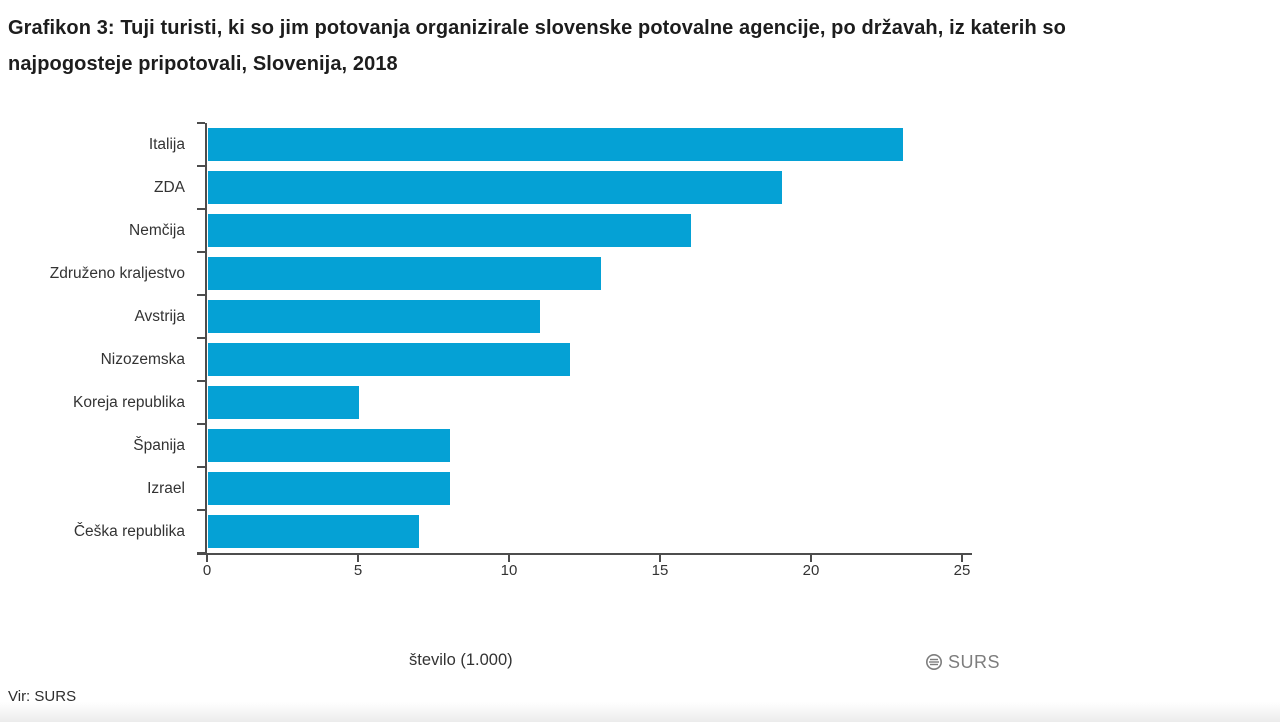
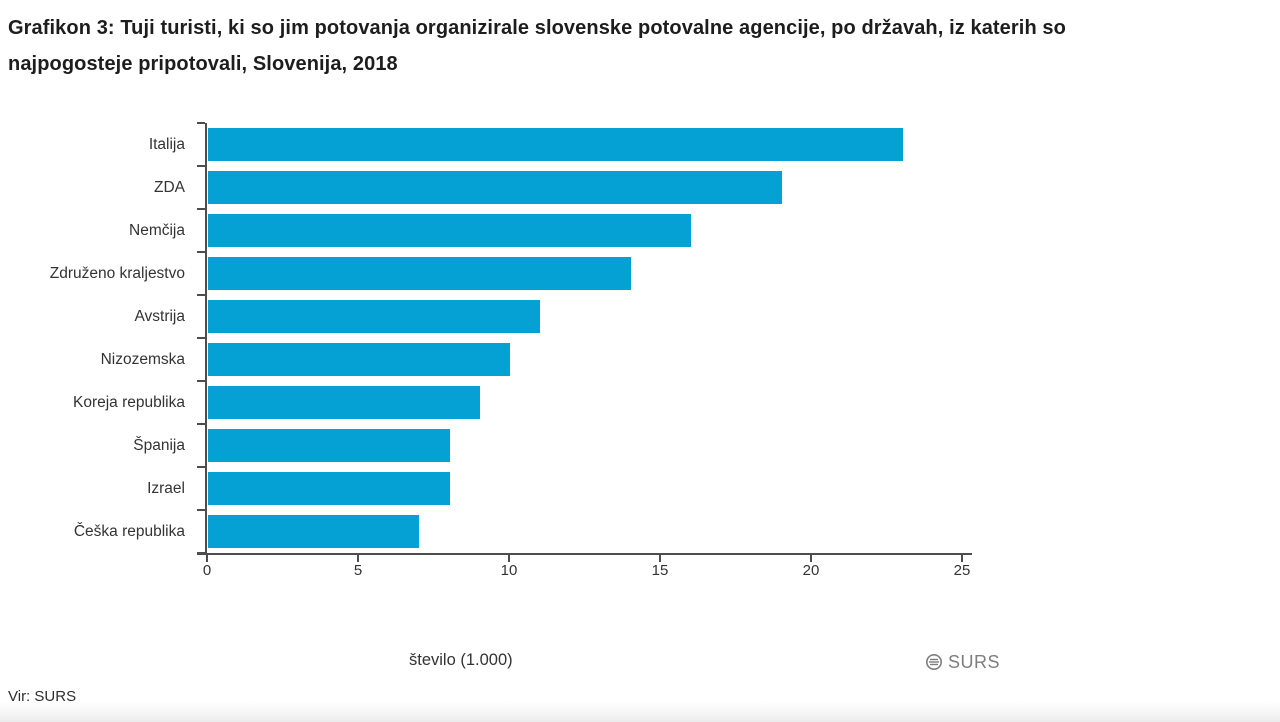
Združeno kraljestvo: 13 -> 14
Nizozemska: 12 -> 10
Koreja republika: 5 -> 9
